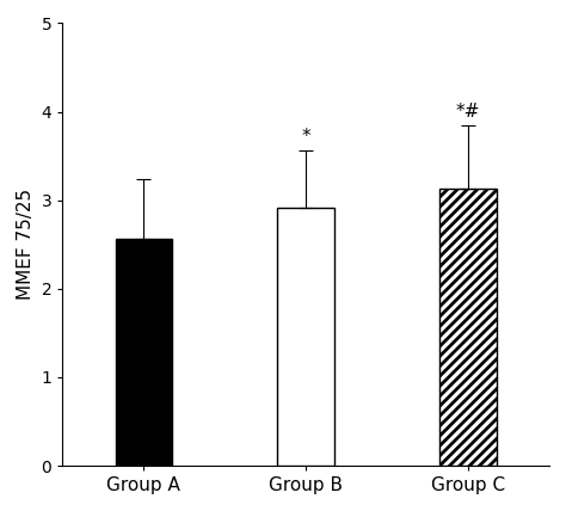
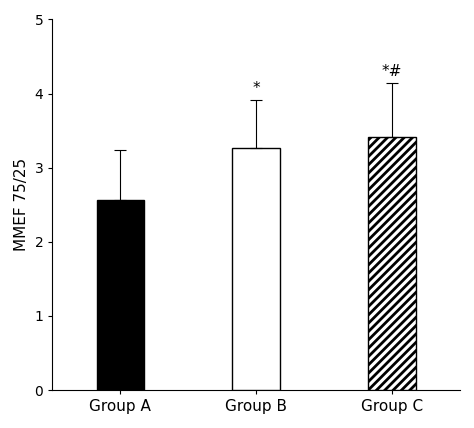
Group B: 2.91 -> 3.26
Group C: 3.13 -> 3.42
